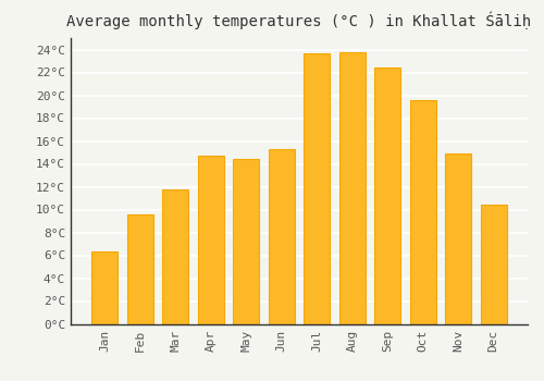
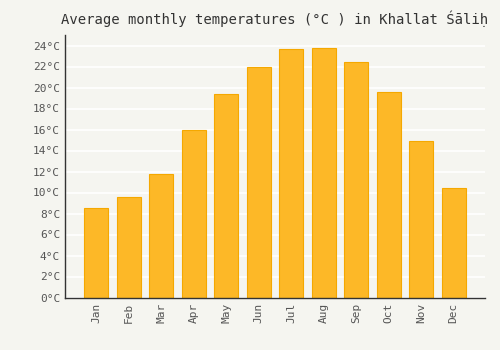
Jan: 6.3°C -> 8.5°C
Apr: 14.7°C -> 16.0°C
May: 14.4°C -> 19.4°C
Jun: 15.3°C -> 22.0°C
